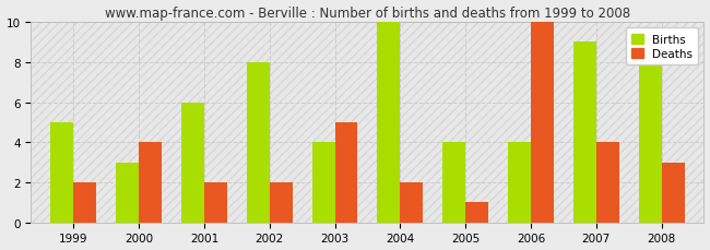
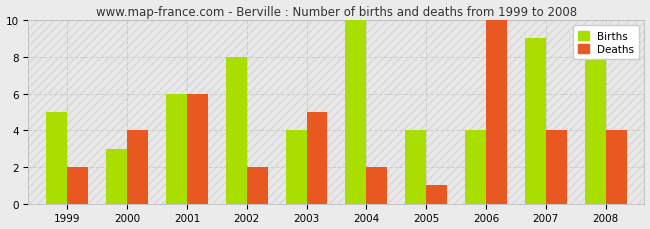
Deaths/2001: 2 -> 6
Deaths/2008: 3 -> 4
